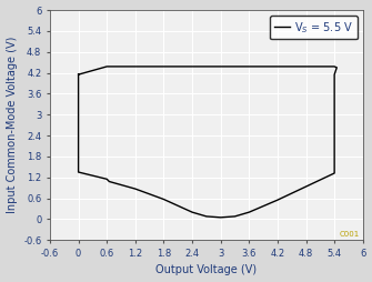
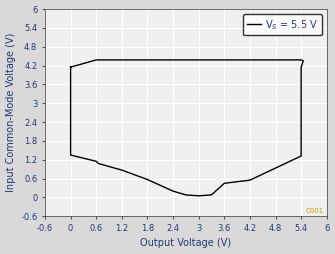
3.6: 0.20 -> 0.45
